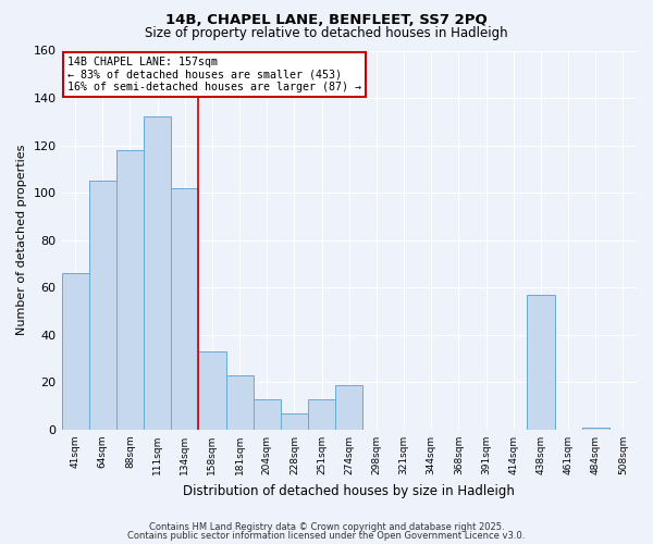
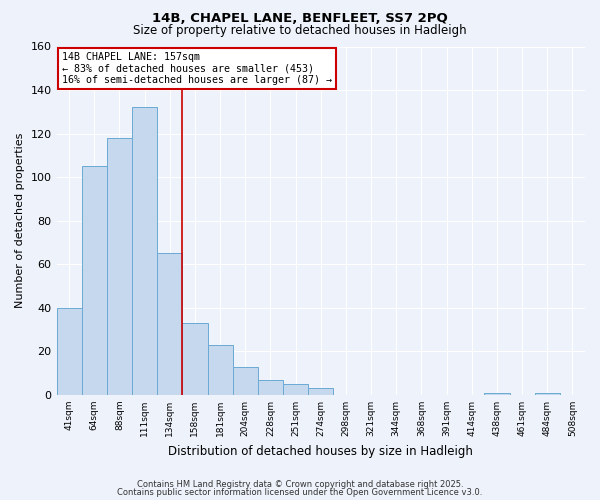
41sqm: 66 -> 40
134sqm: 102 -> 65
251sqm: 13 -> 5
274sqm: 19 -> 3
438sqm: 57 -> 1
